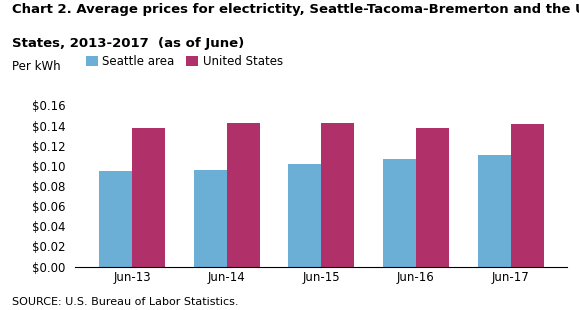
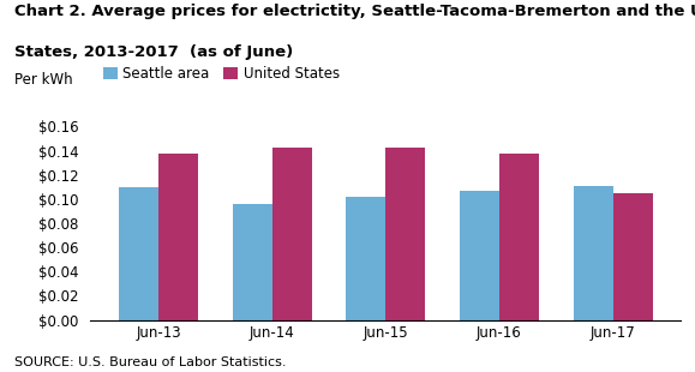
Seattle area/Jun-13: $0.095 -> $0.110
United States/Jun-17: $0.142 -> $0.105
